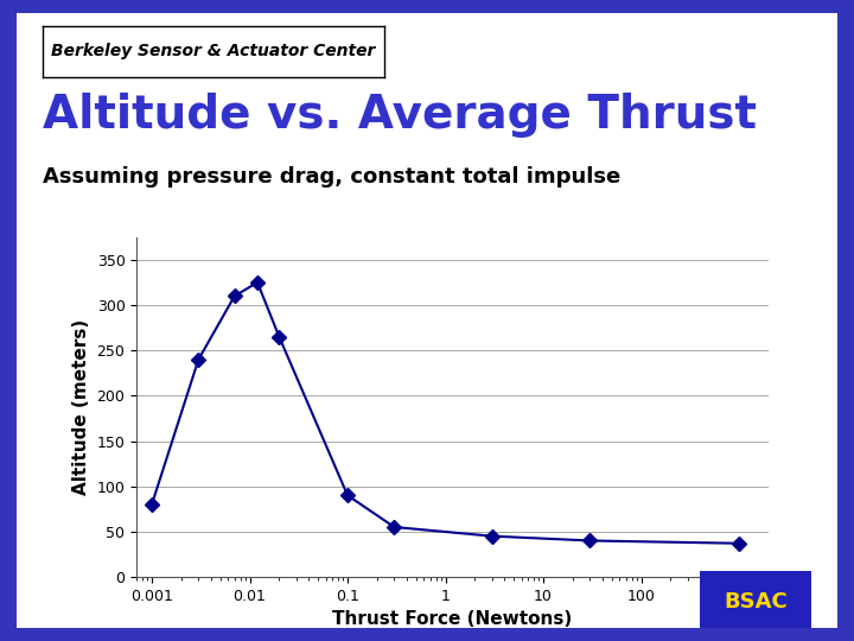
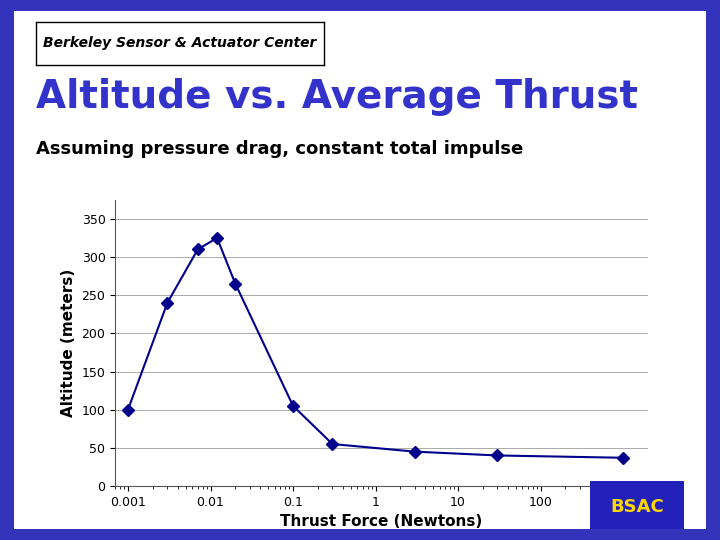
0.001: 80 -> 100
0.1: 90 -> 105
